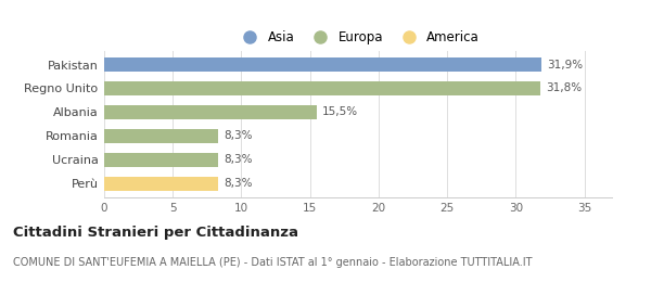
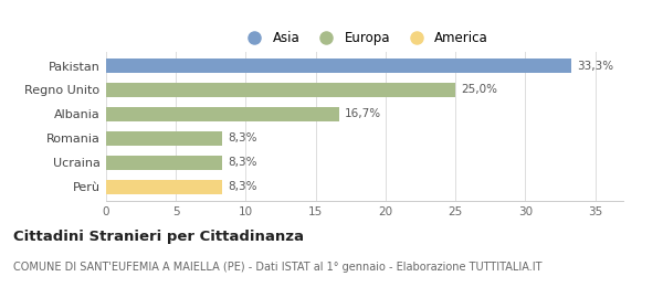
Pakistan: 31,9% -> 33,3%
Regno Unito: 31,8% -> 25,0%
Albania: 15,5% -> 16,7%
